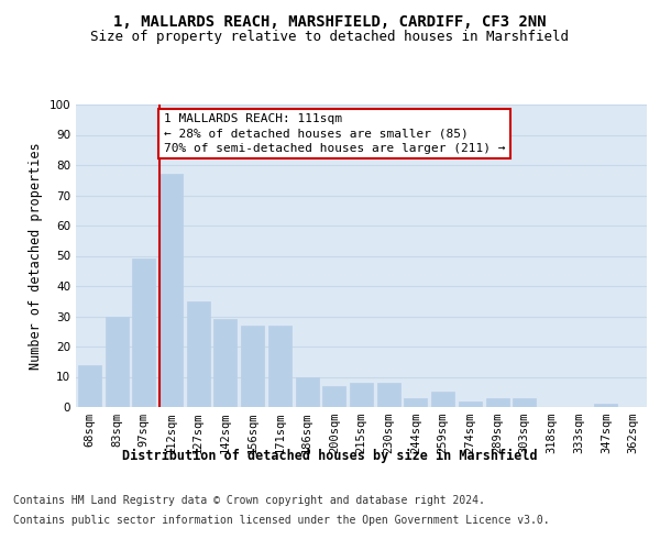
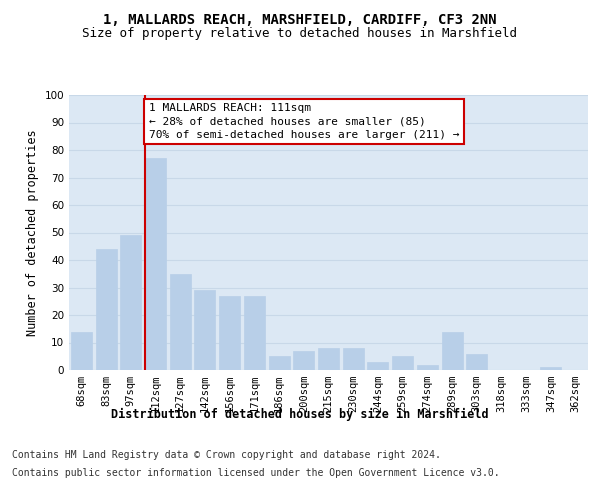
83sqm: 30 -> 44
186sqm: 10 -> 5
289sqm: 3 -> 14
303sqm: 3 -> 6
